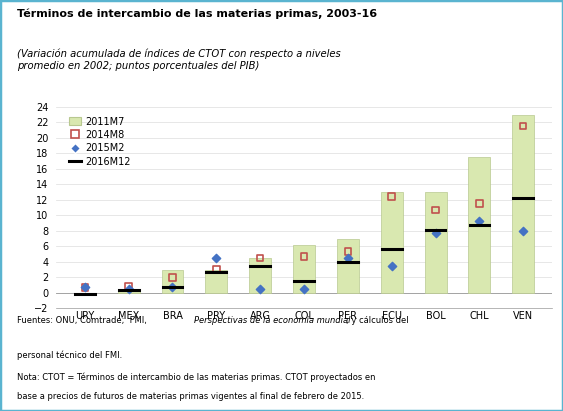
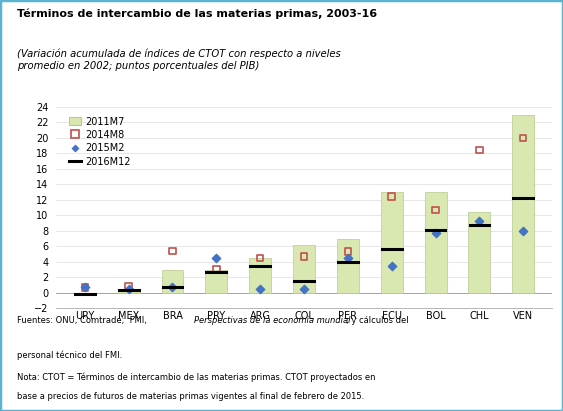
2014M8/BRA: 2.0 -> 5.4
2011M7/CHL: 17.5 -> 10.4
2014M8/CHL: 11.5 -> 18.4
2014M8/VEN: 21.5 -> 20.0
